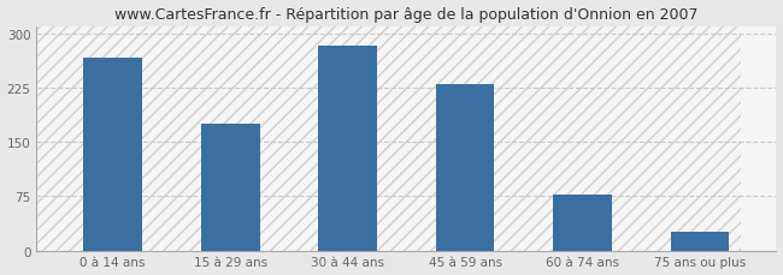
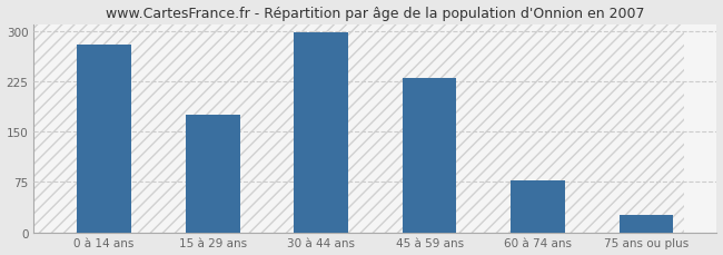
0 à 14 ans: 266 -> 280
30 à 44 ans: 282 -> 298
